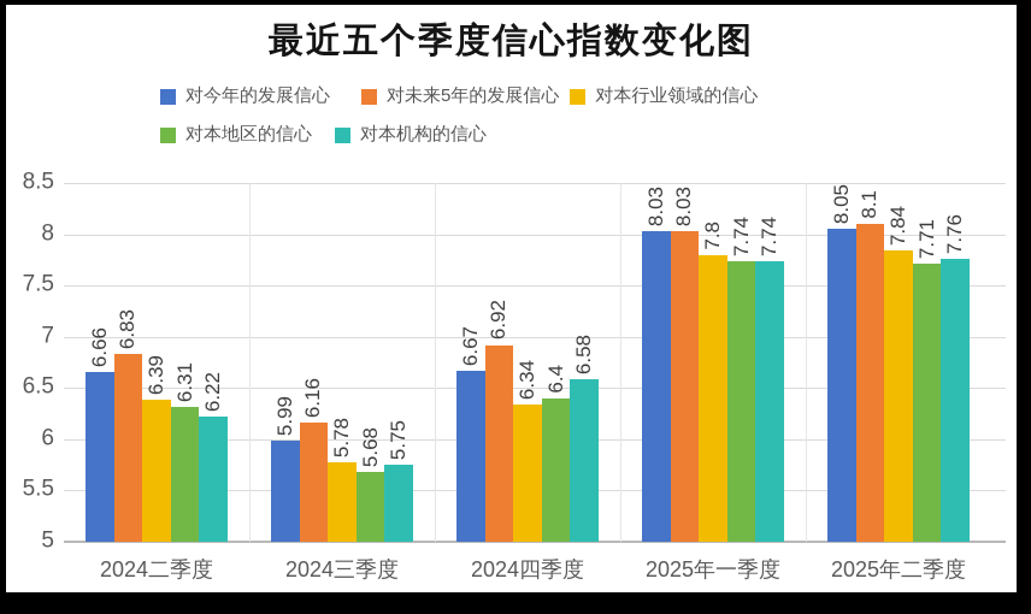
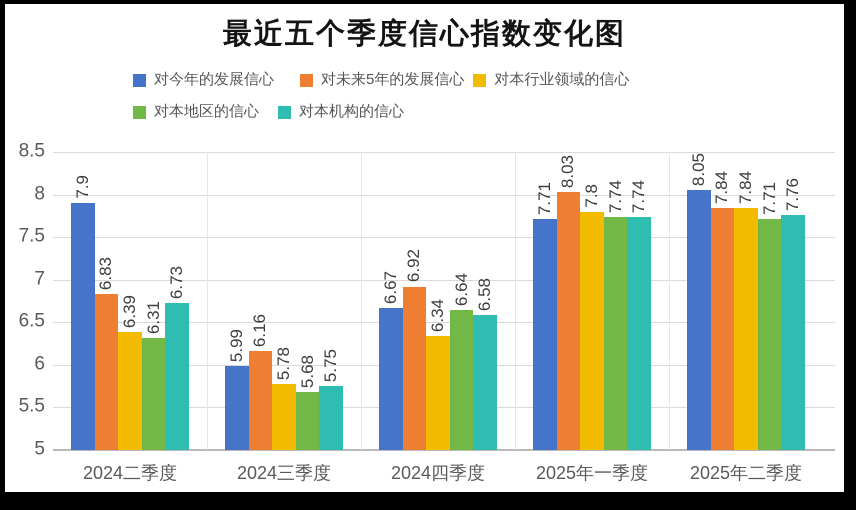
对今年的发展信心/2024二季度: 6.66 -> 7.9
对本机构的信心/2024二季度: 6.22 -> 6.73
对本地区的信心/2024四季度: 6.4 -> 6.64
对今年的发展信心/2025年一季度: 8.03 -> 7.71
对未来5年的发展信心/2025年二季度: 8.1 -> 7.84
